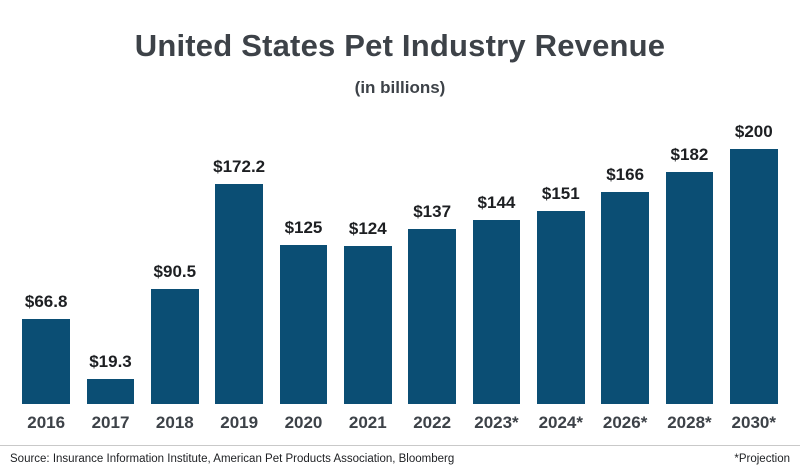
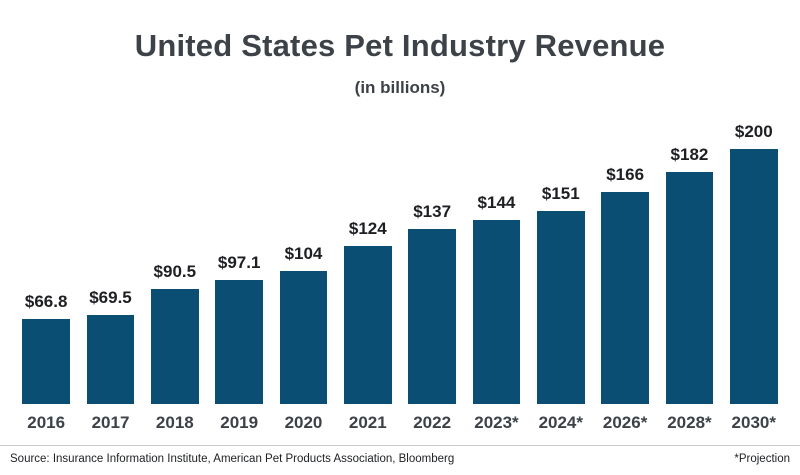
2017: $19.3 -> $69.5
2019: $172.2 -> $97.1
2020: $125 -> $104
